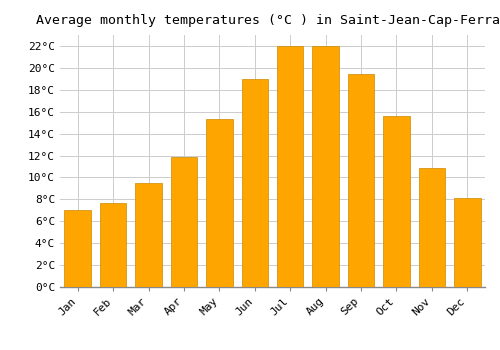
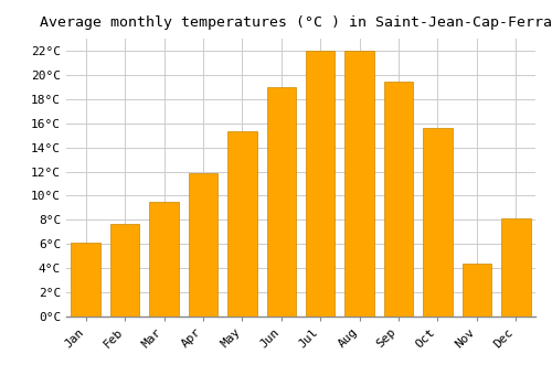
Jan: 7.0°C -> 6.1°C
Nov: 10.9°C -> 4.4°C
